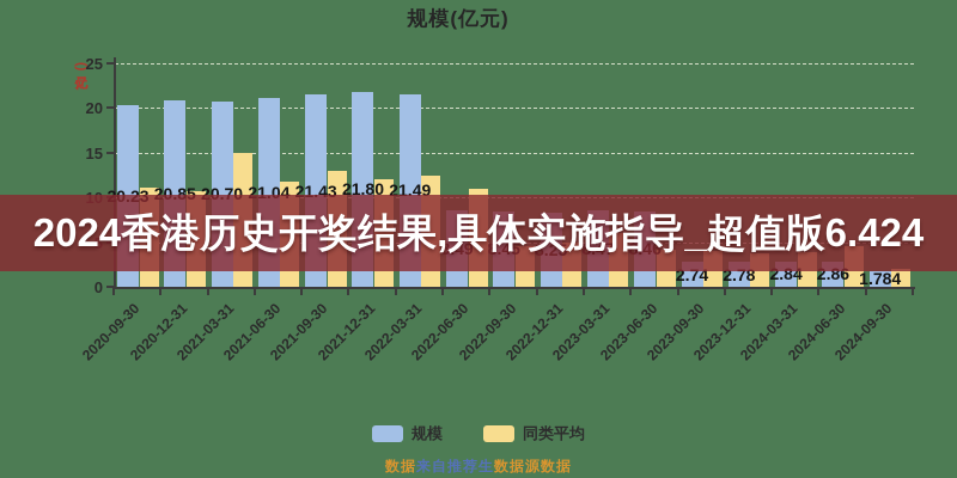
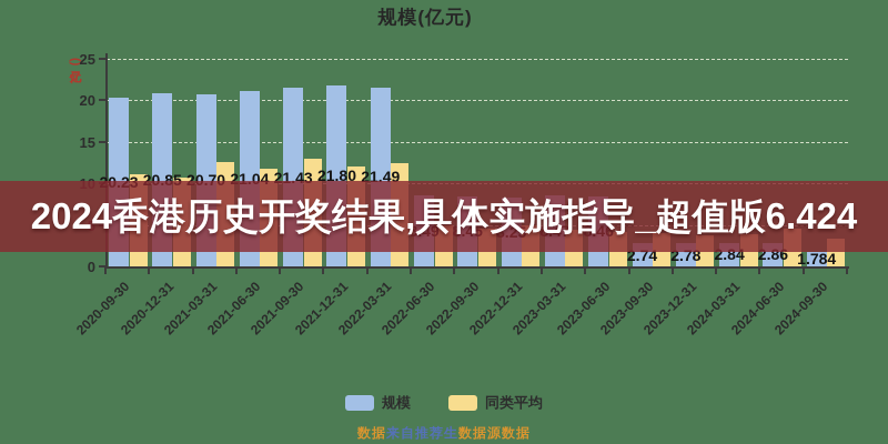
同类平均/2021-03-31: 15 -> 12
同类平均/2022-06-30: 11 -> 5
同类平均/2023-03-31: 6 -> 4
同类平均/2024-09-30: 2 -> 3
